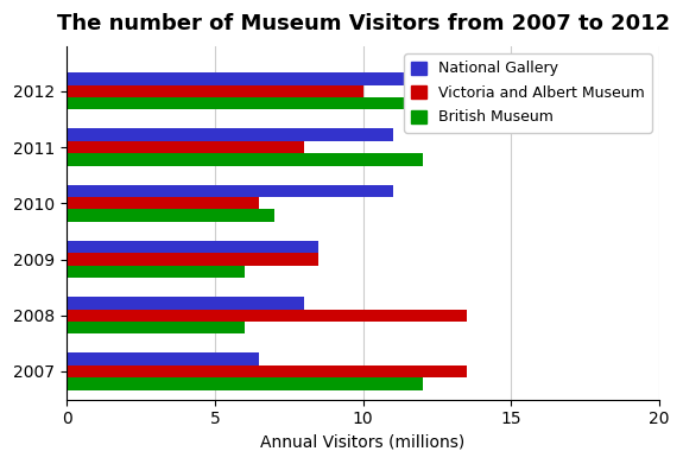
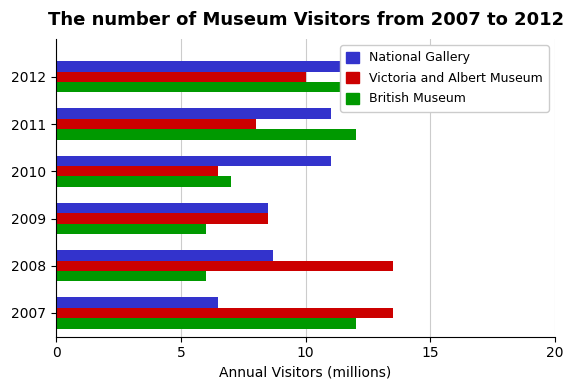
National Gallery/2008: 8.0 -> 8.7
